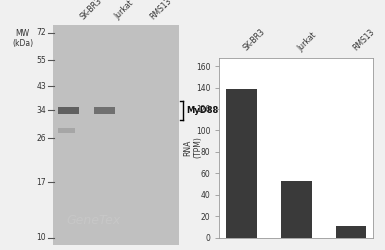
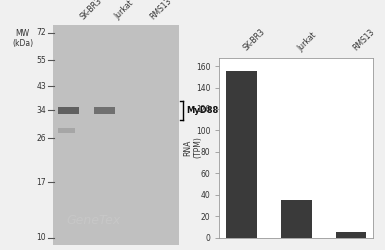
SK-BR3: 139 -> 155
Jurkat: 53 -> 35
RMS13: 11 -> 5
